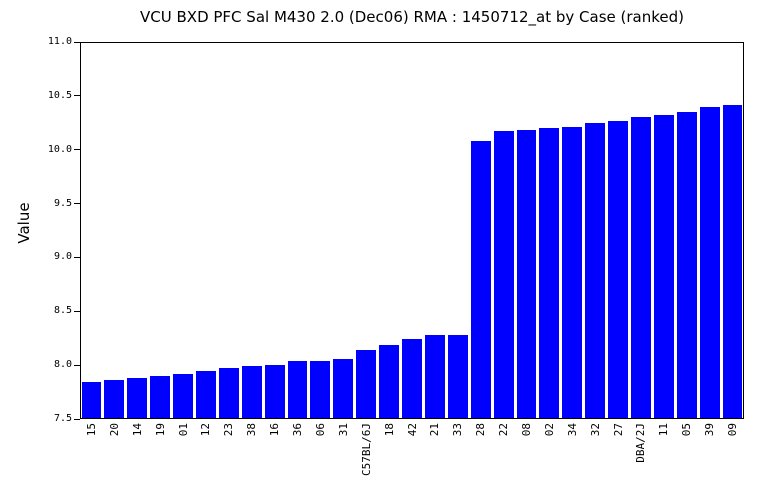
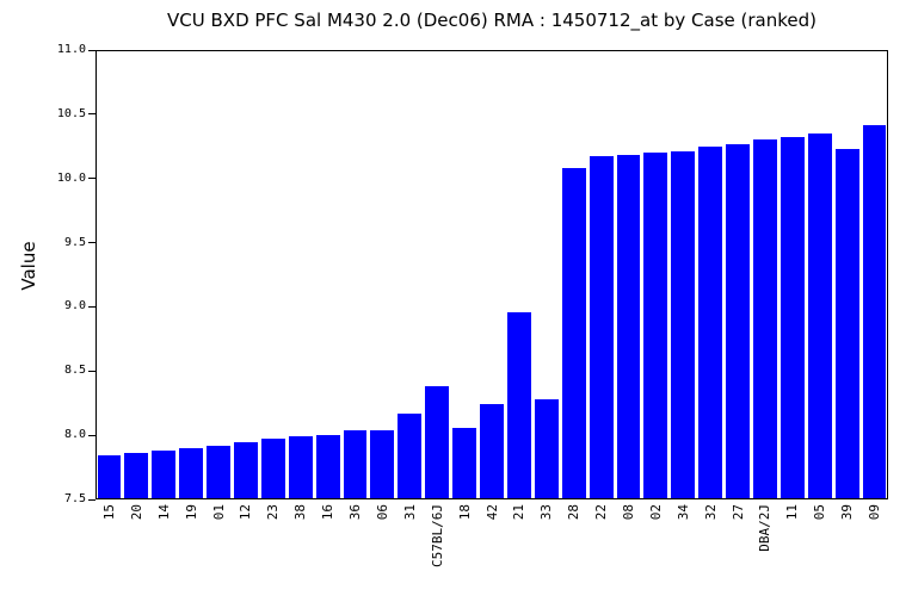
31: 8.05 -> 8.16
C57BL/6J: 8.13 -> 8.37
18: 8.18 -> 8.05
21: 8.27 -> 8.95
39: 10.39 -> 10.22
